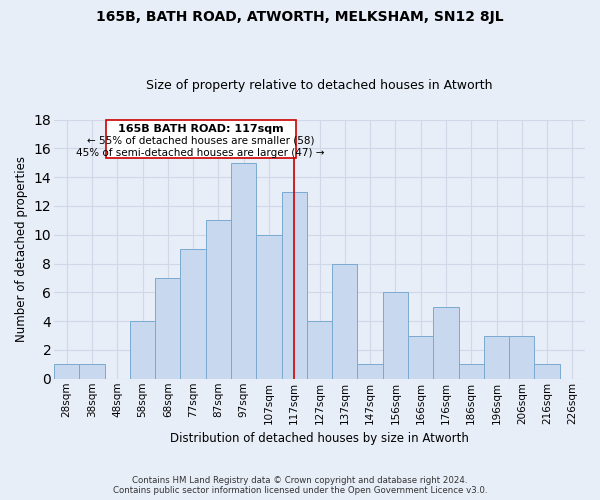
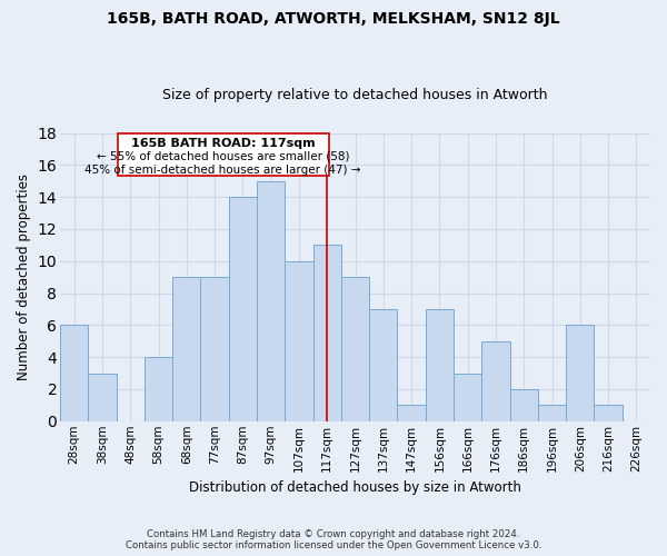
28sqm: 1 -> 6
38sqm: 1 -> 3
68sqm: 7 -> 9
87sqm: 11 -> 14
117sqm: 13 -> 11
127sqm: 4 -> 9
137sqm: 8 -> 7
156sqm: 6 -> 7
186sqm: 1 -> 2
196sqm: 3 -> 1
206sqm: 3 -> 6
